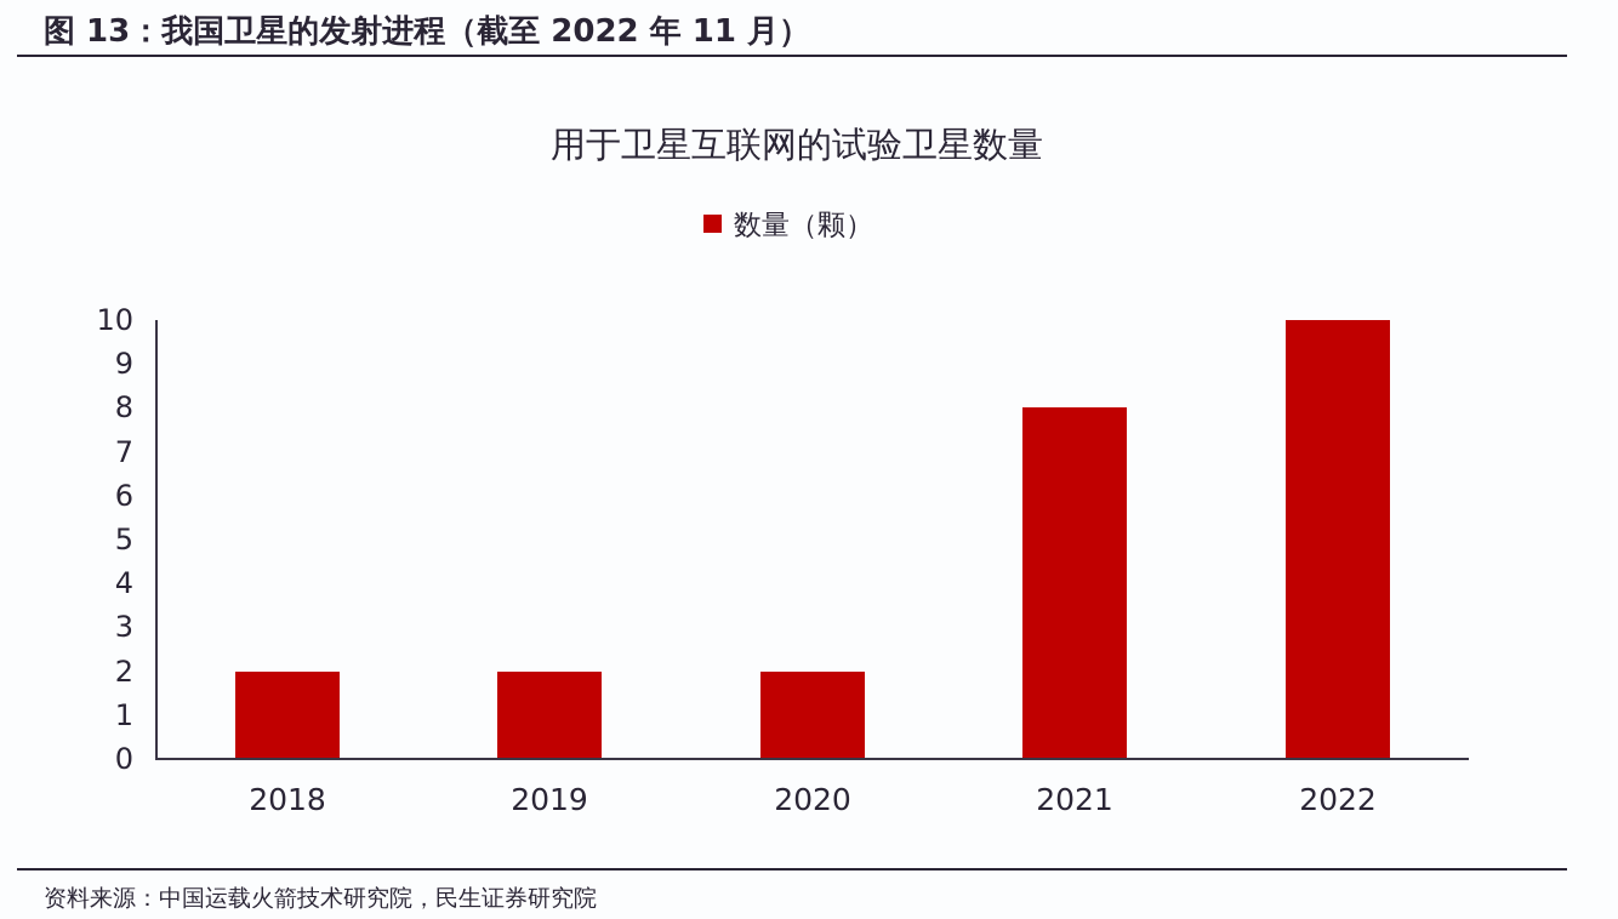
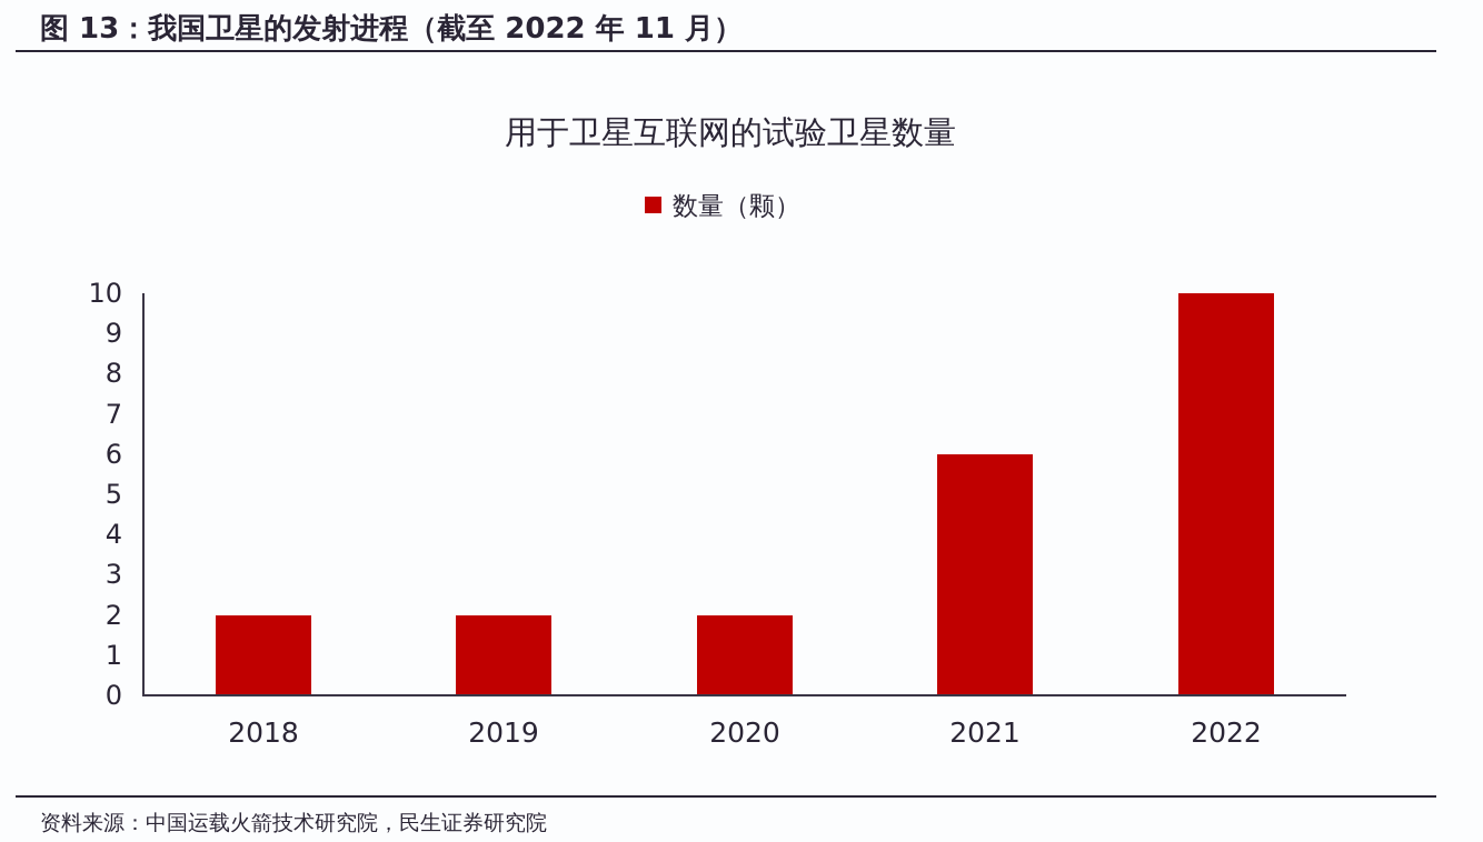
2021: 8 -> 6
